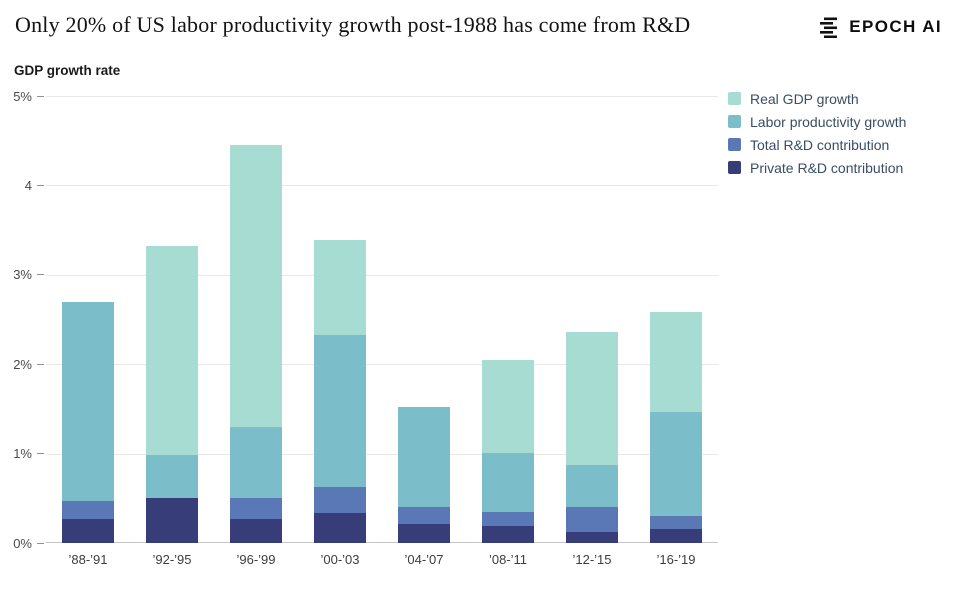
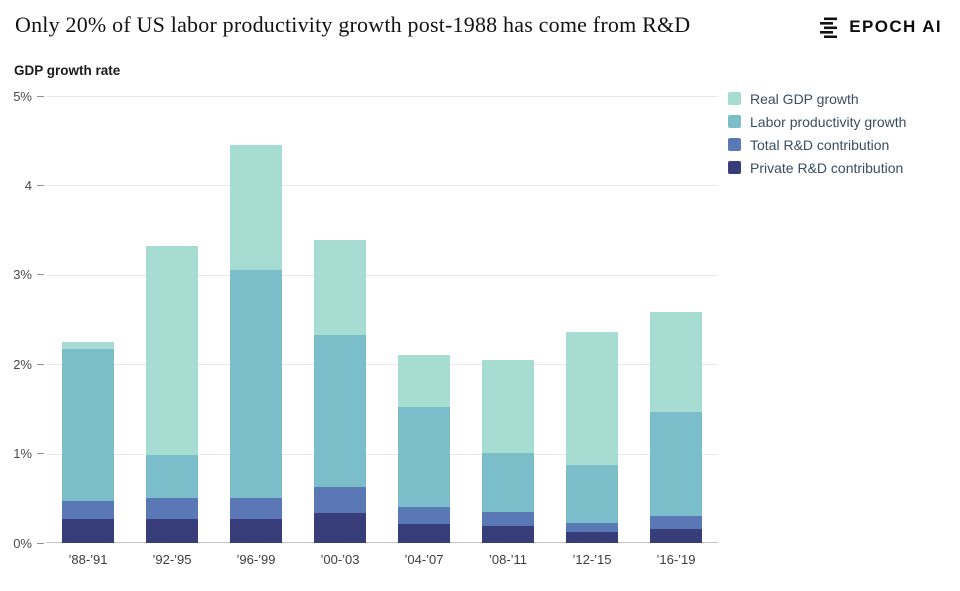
Real GDP growth/’88-’91: 2.0% -> 2.2%
Labor productivity growth/’88-’91: 2.7% -> 2.2%
Private R&D contribution/’92-’95: 0.5% -> 0.3%
Labor productivity growth/’96-’99: 1.3% -> 3.0%
Real GDP growth/’04-’07: 0.5% -> 2.1%
Total R&D contribution/’12-’15: 0.4% -> 0.2%
